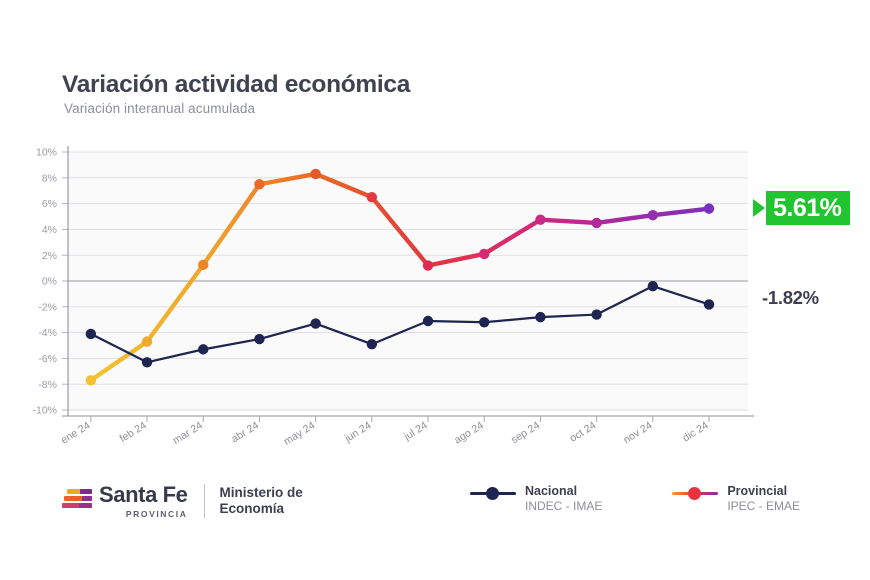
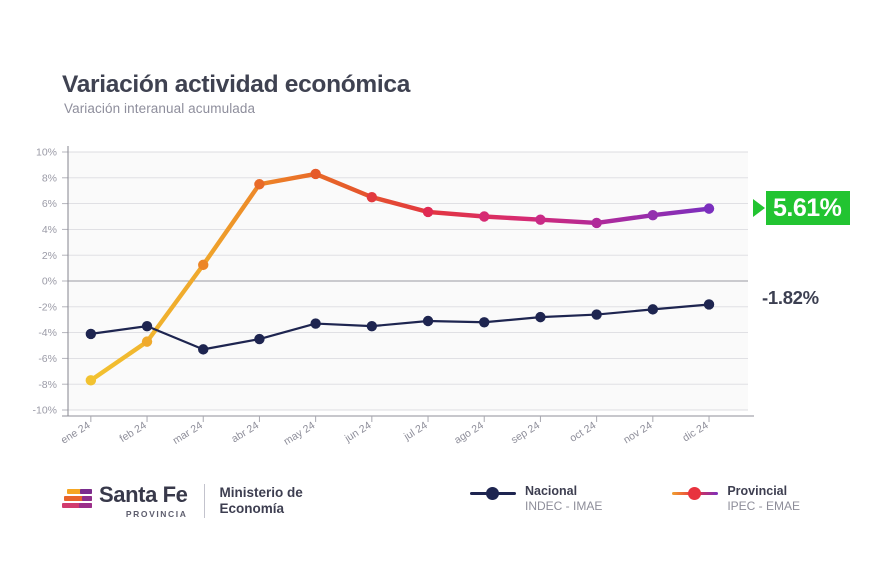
Nacional/feb 24: -6.3% -> -3.5%
Nacional/jun 24: -4.9% -> -3.5%
Provincial/jul 24: 1.2% -> 5.3%
Provincial/ago 24: 2.1% -> 5.0%
Nacional/nov 24: -0.4% -> -2.2%
